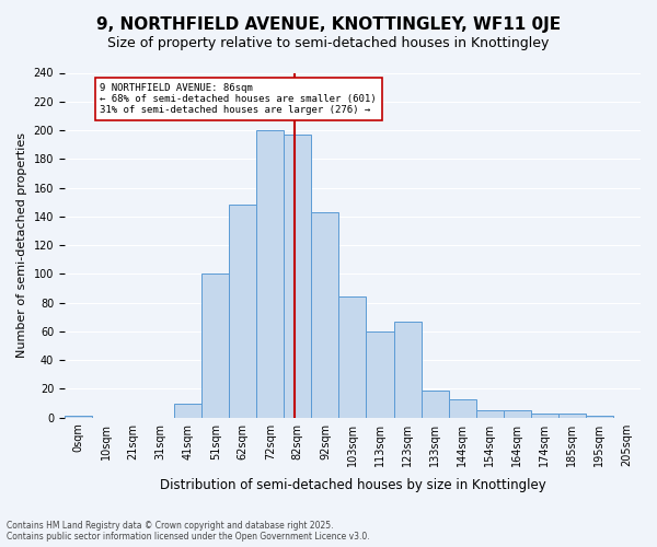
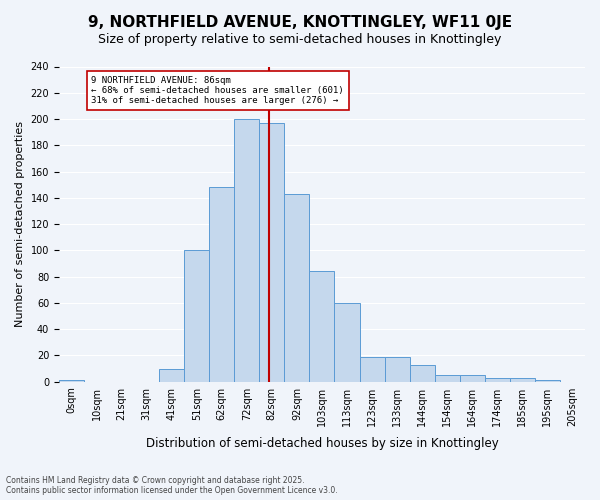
123sqm: 67 -> 19
